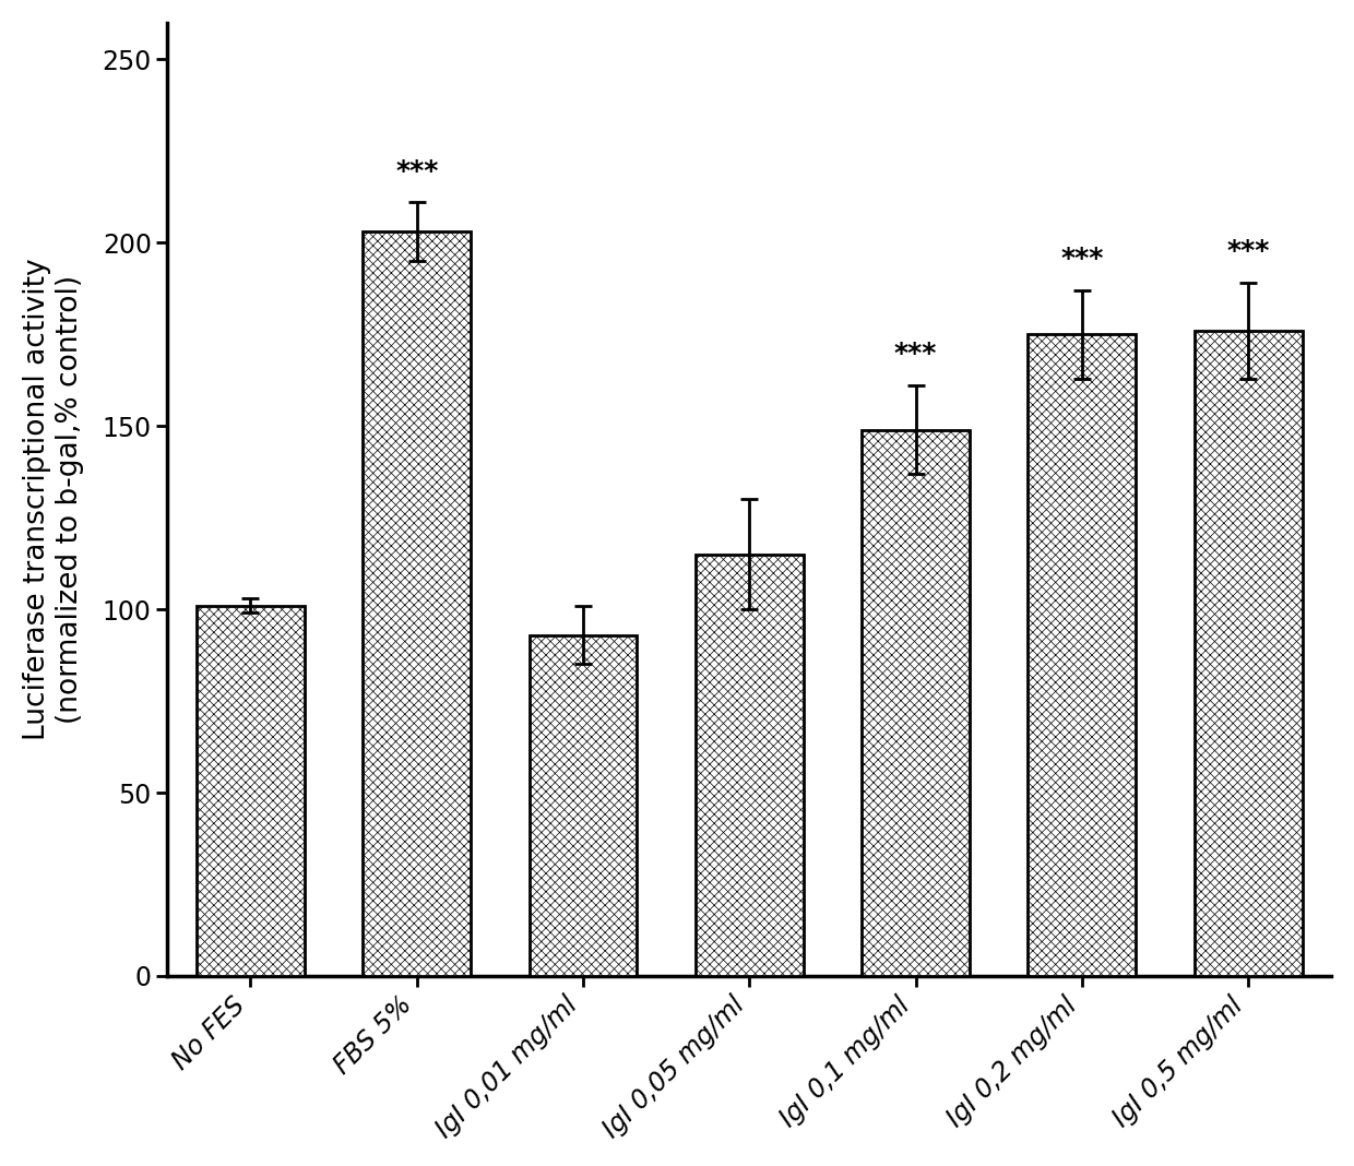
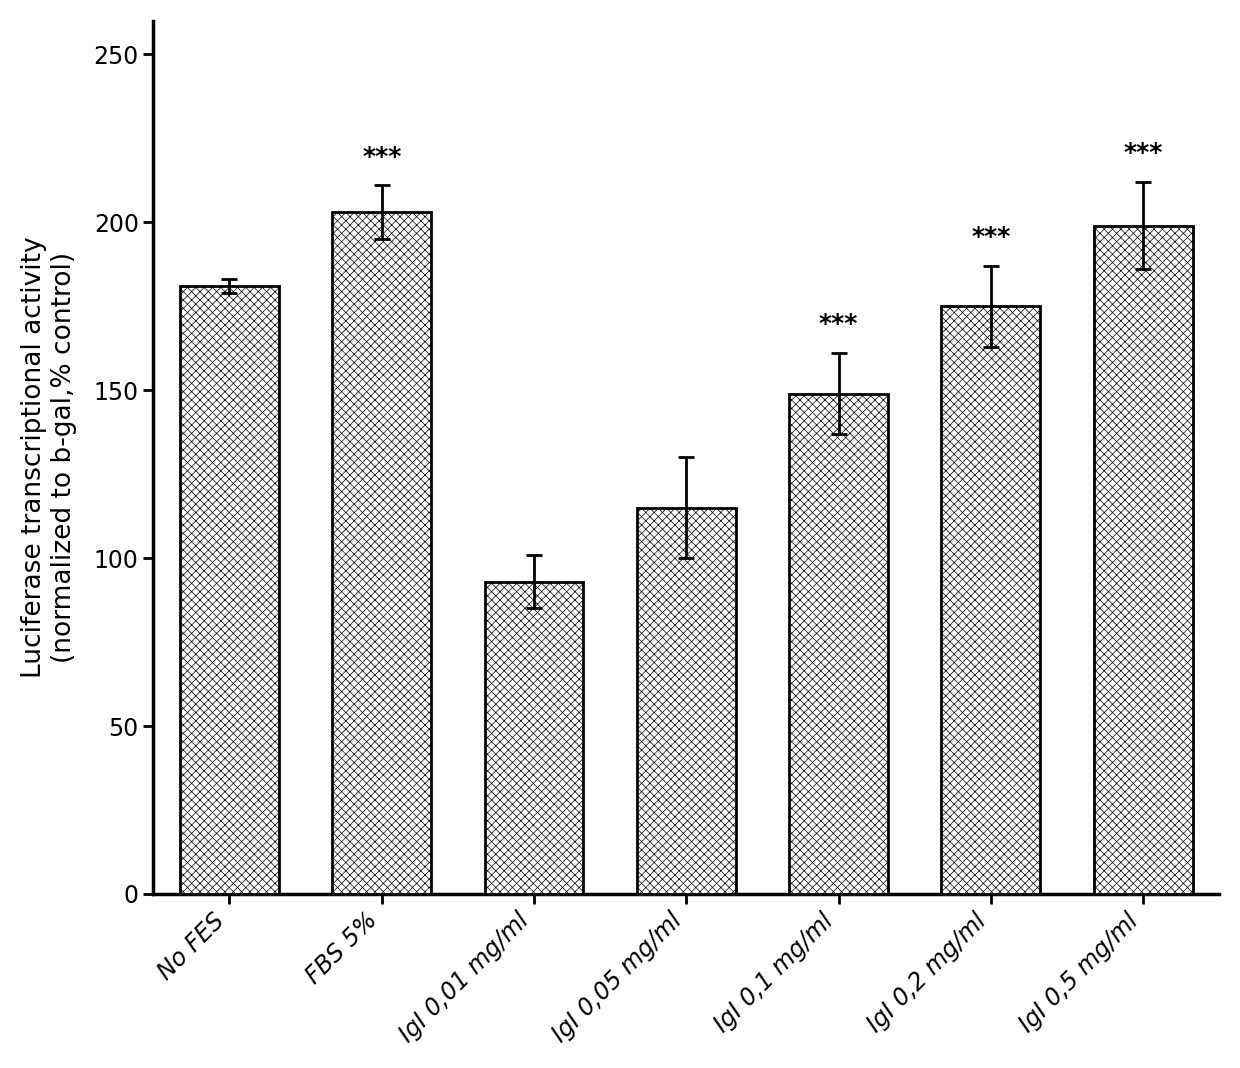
No FES: 101 -> 181
IgI 0,5 mg/ml: 176 -> 199
